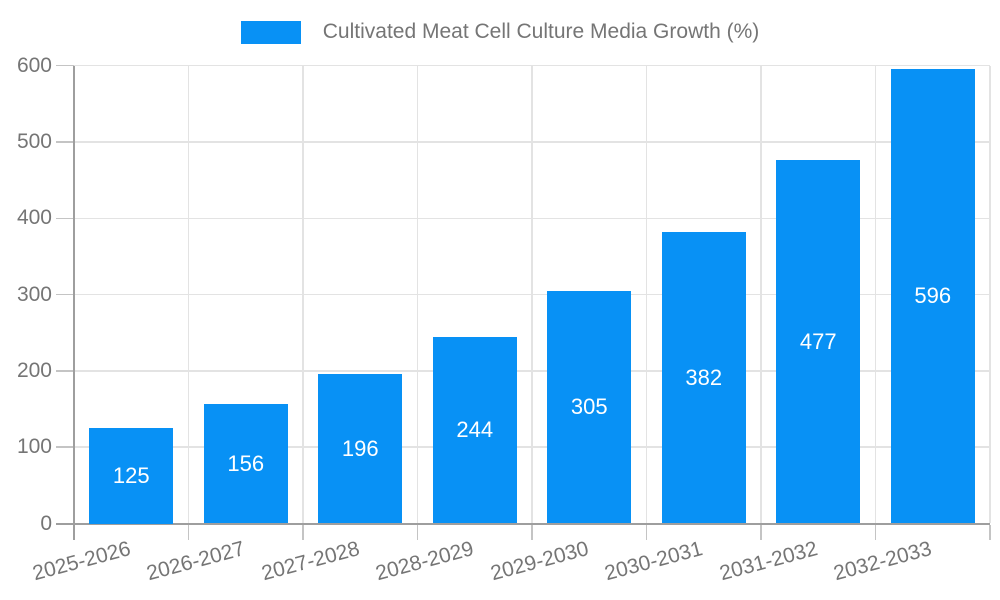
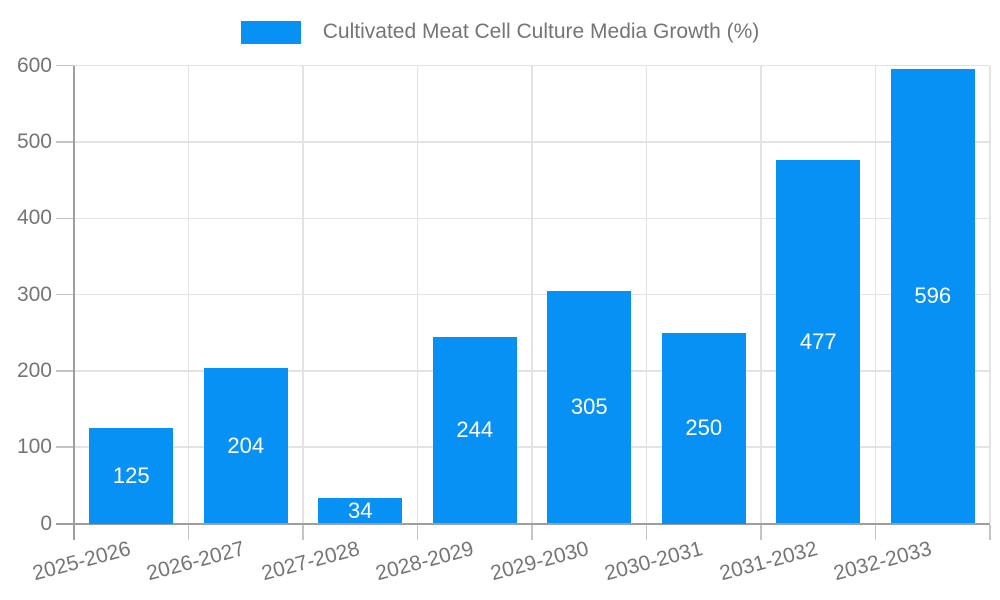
2026-2027: 156 -> 204
2027-2028: 196 -> 34
2030-2031: 382 -> 250
